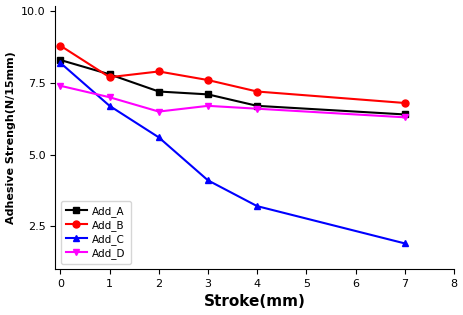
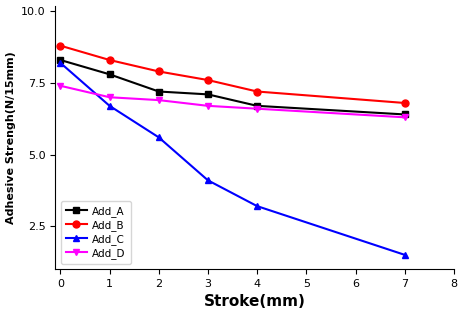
Add_B/1: 7.7 -> 8.3
Add_D/2: 6.5 -> 6.9
Add_C/7: 1.9 -> 1.5
